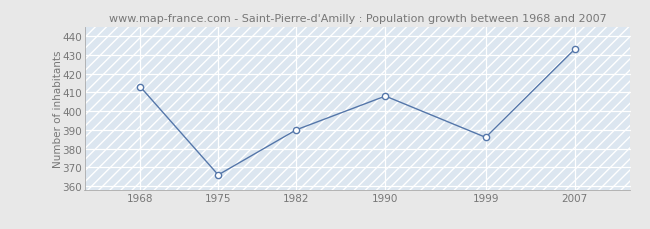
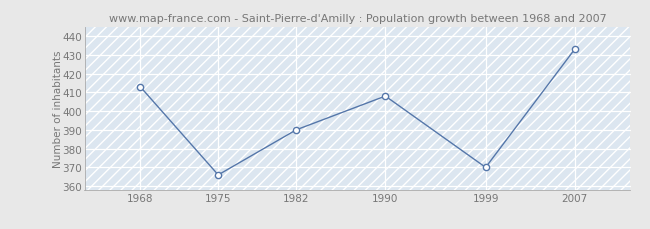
1999: 386 -> 370
